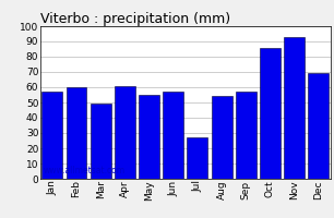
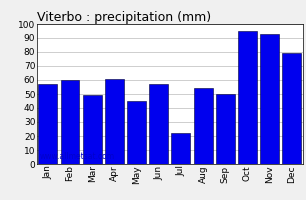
May: 55 -> 45
Jul: 27 -> 22
Sep: 57 -> 50
Oct: 86 -> 95
Dec: 69 -> 79
